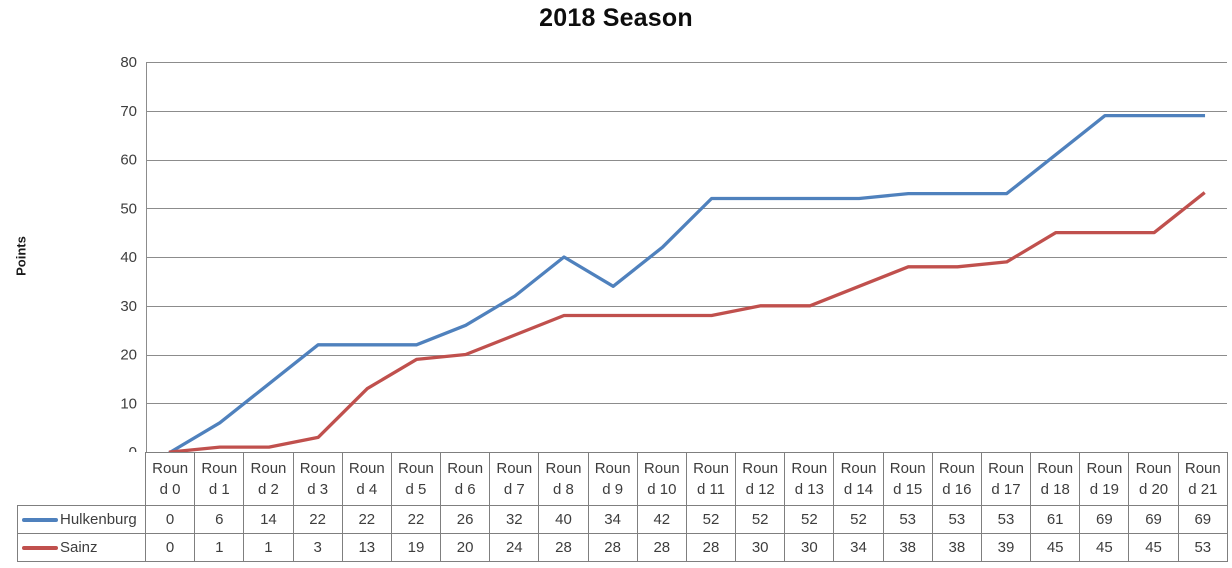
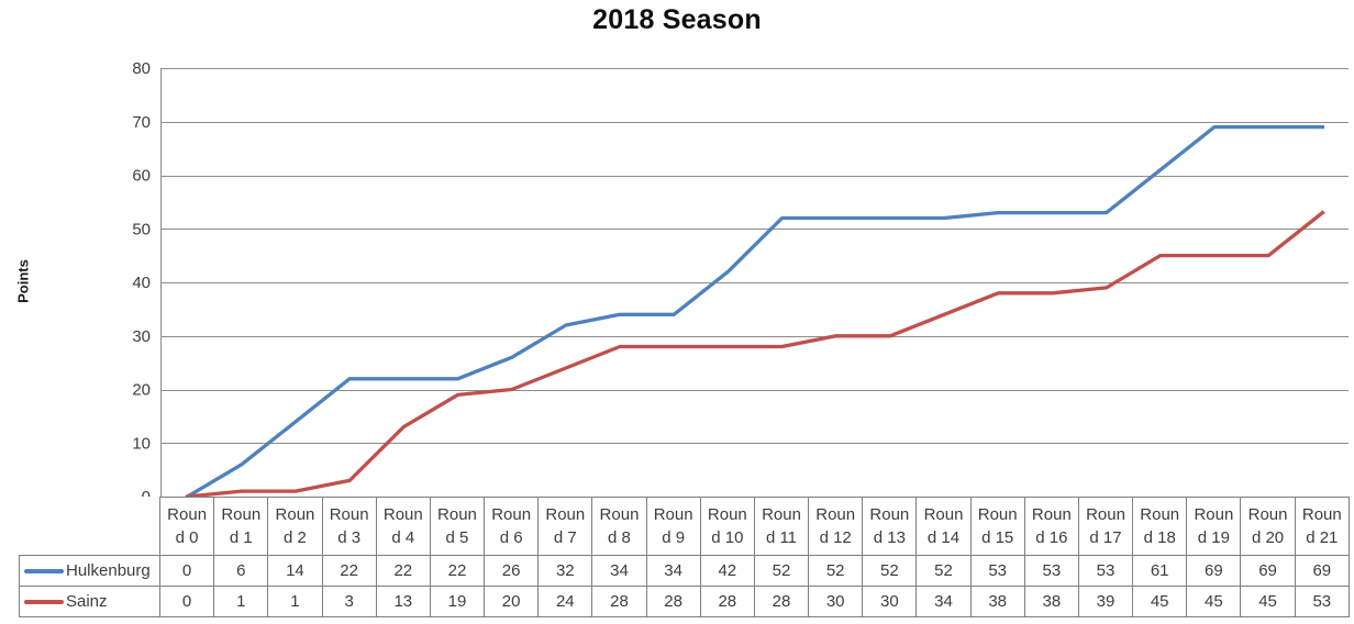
Hulkenburg/Round 8: 40 -> 34
